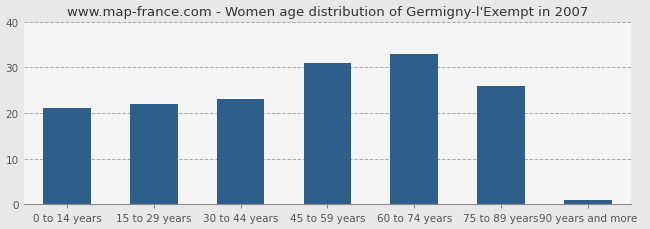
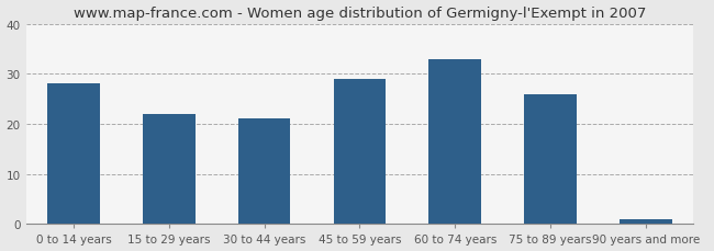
0 to 14 years: 21 -> 28
30 to 44 years: 23 -> 21
45 to 59 years: 31 -> 29
